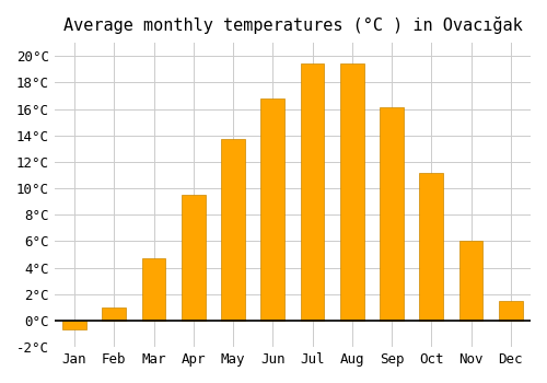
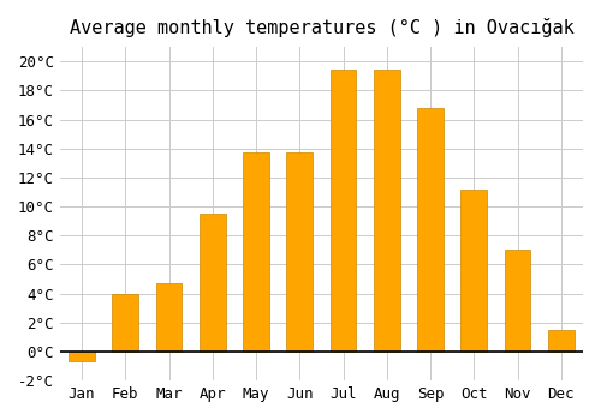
Feb: 1.0°C -> 4.0°C
Jun: 16.8°C -> 13.7°C
Sep: 16.1°C -> 16.8°C
Nov: 6.0°C -> 7.0°C
